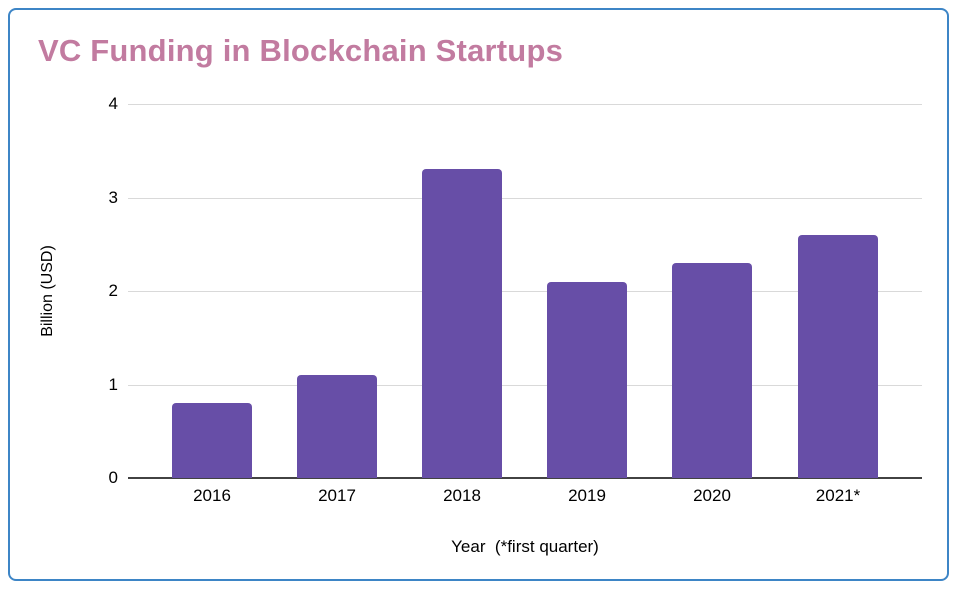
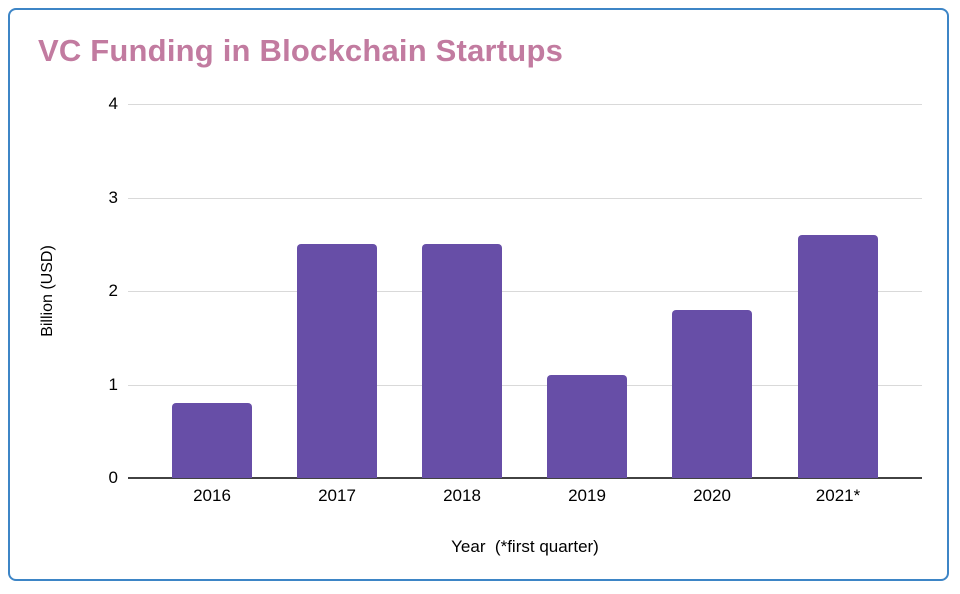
2017: 1.1 -> 2.5
2018: 3.3 -> 2.5
2019: 2.1 -> 1.1
2020: 2.3 -> 1.8
